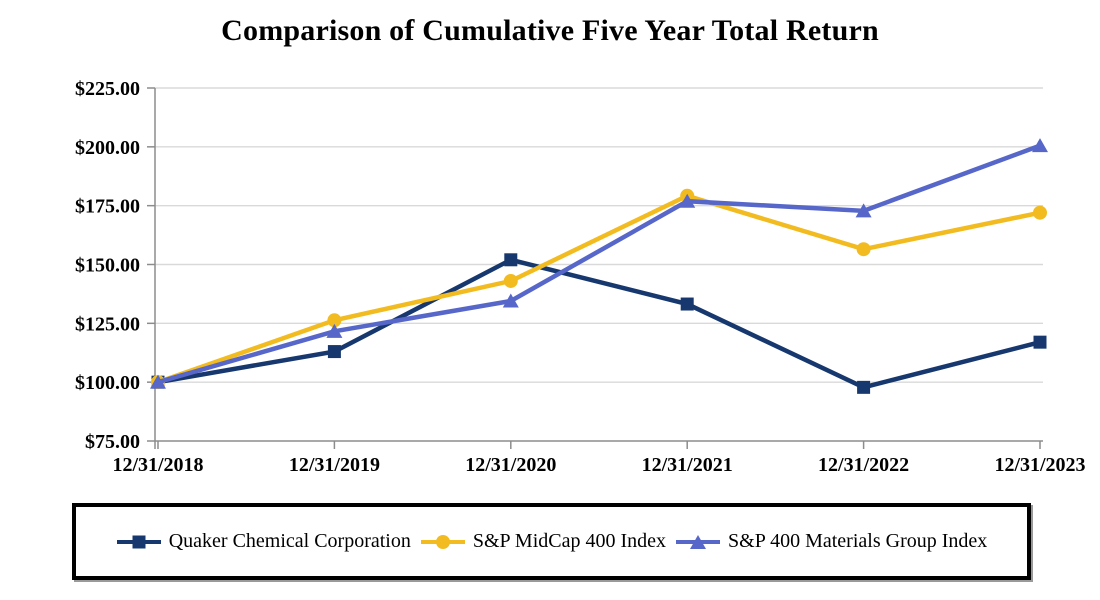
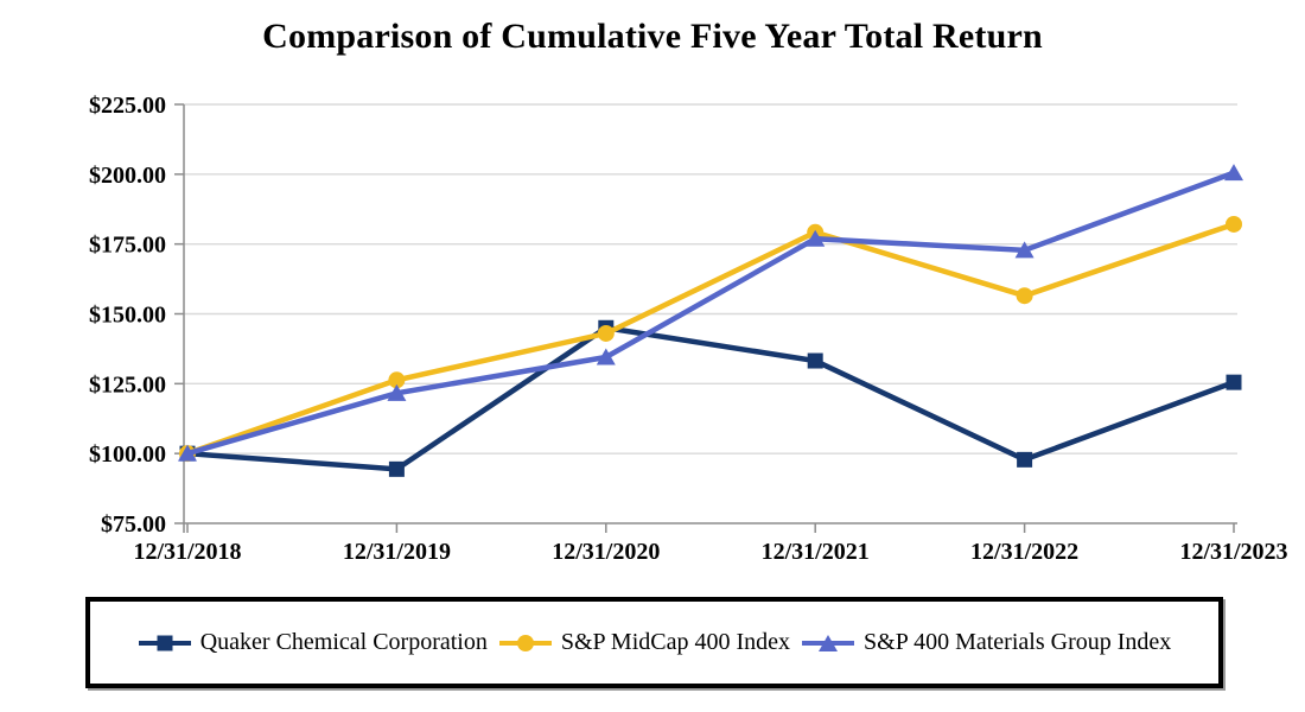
Quaker Chemical Corporation/12/31/2019: $113 -> $94
Quaker Chemical Corporation/12/31/2020: $152 -> $145
Quaker Chemical Corporation/12/31/2023: $117 -> $126
S&P MidCap 400 Index/12/31/2023: $172 -> $182
